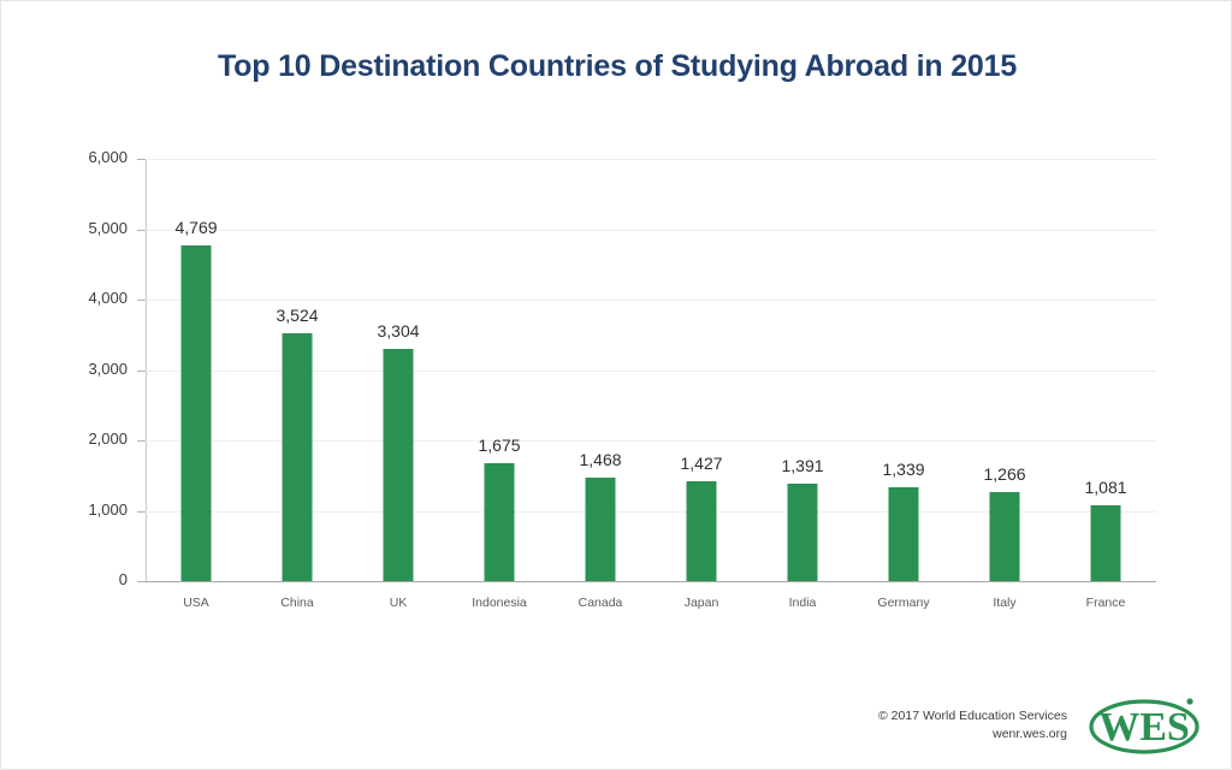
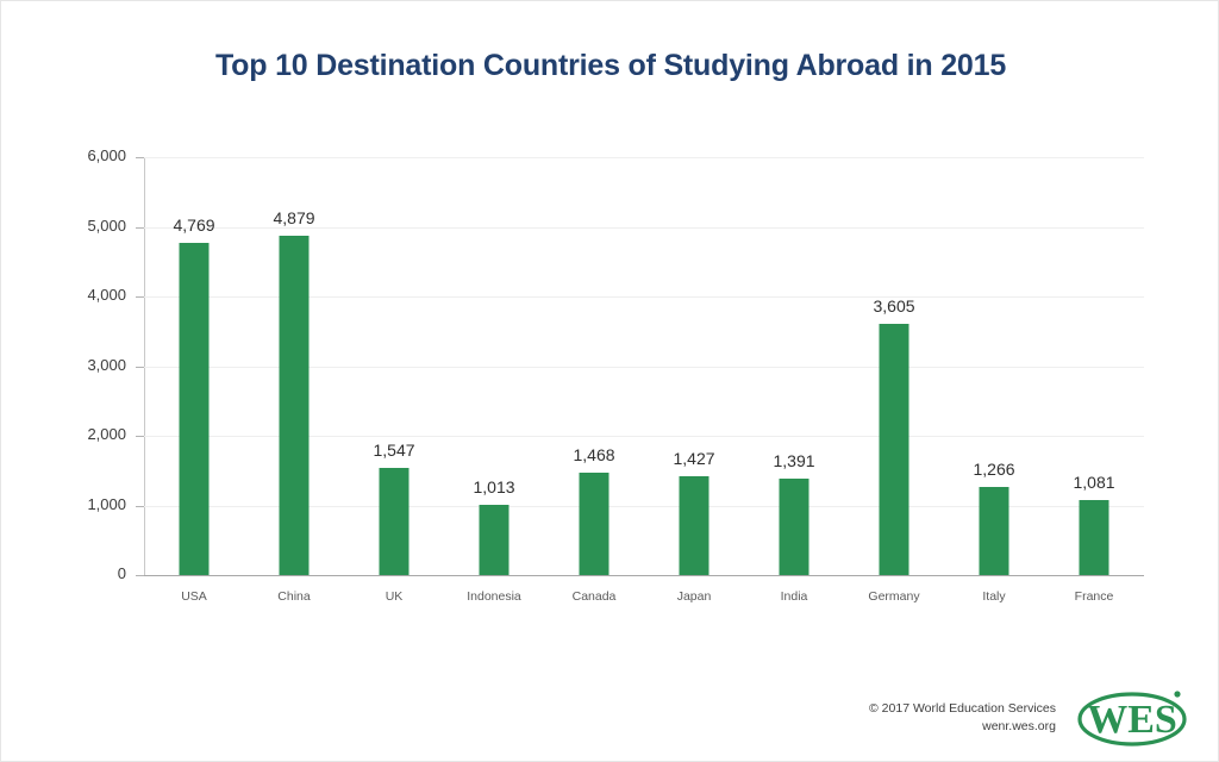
China: 3,524 -> 4,879
UK: 3,304 -> 1,547
Indonesia: 1,675 -> 1,013
Germany: 1,339 -> 3,605
